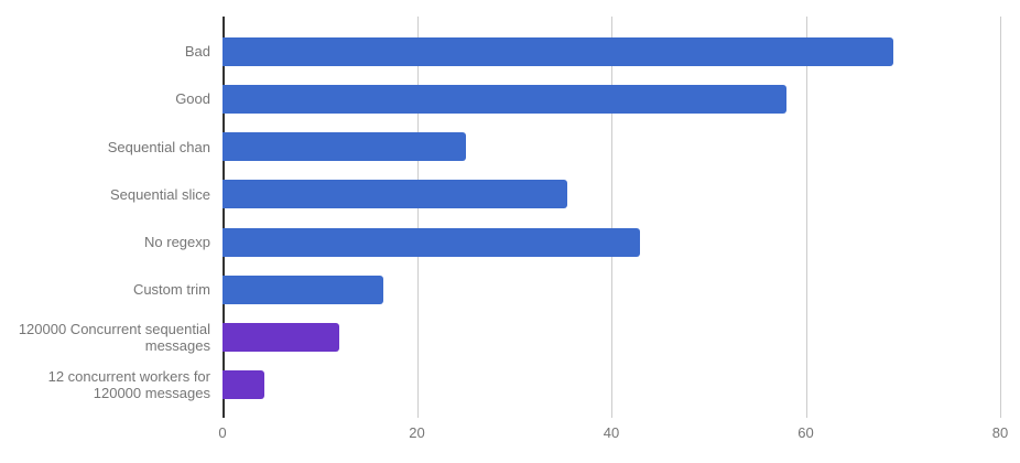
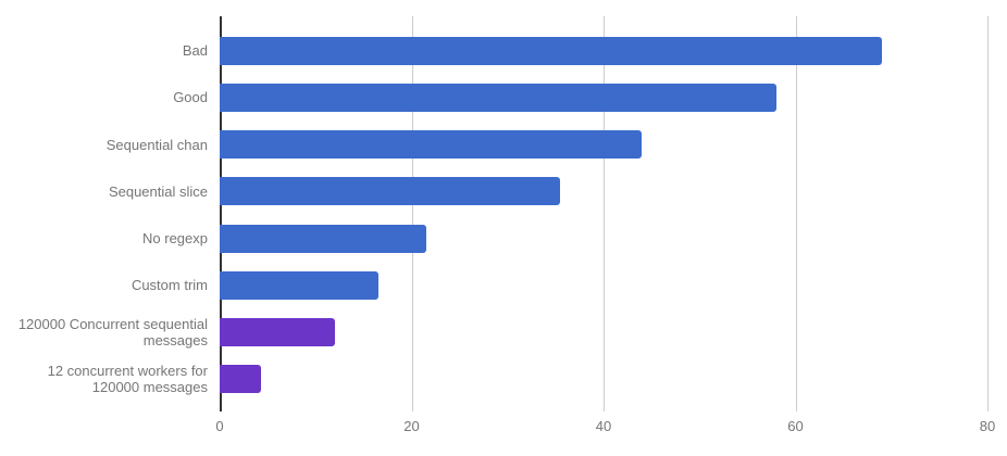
Sequential chan: 25 -> 44
No regexp: 43 -> 22
